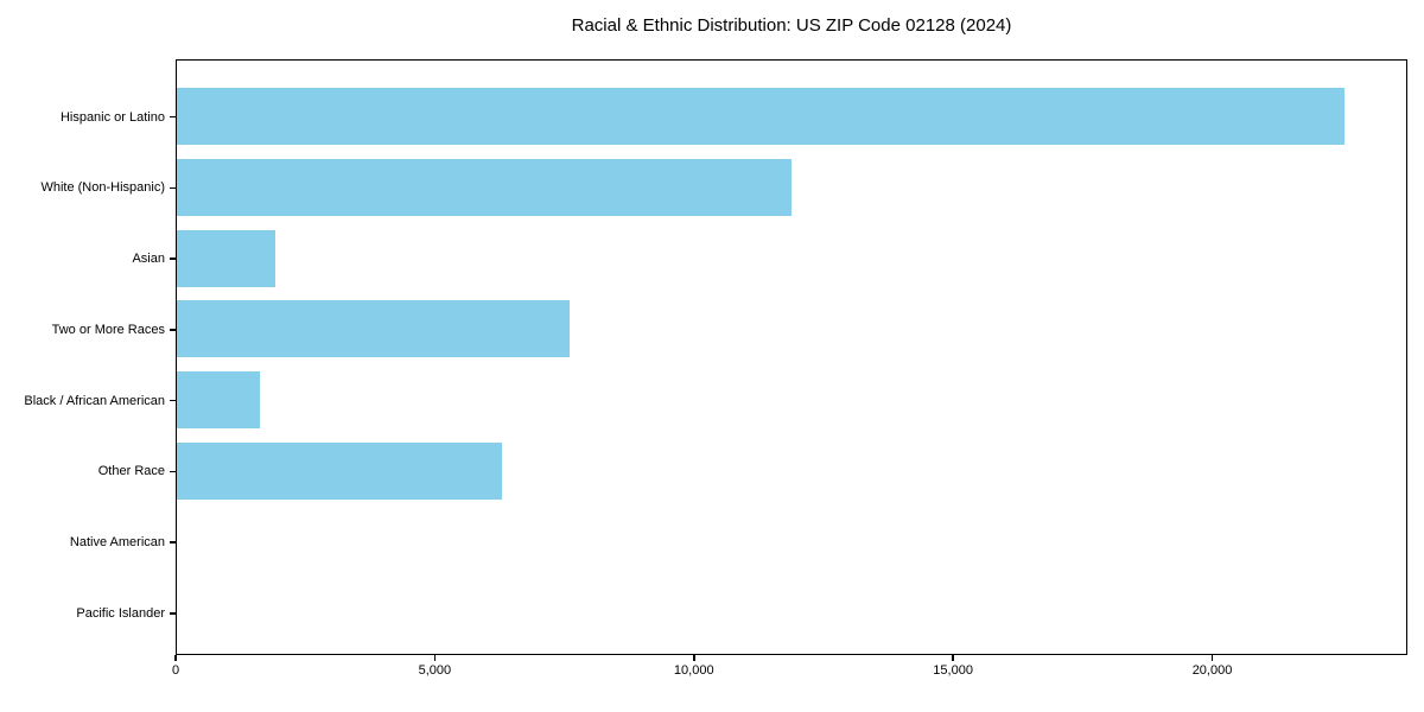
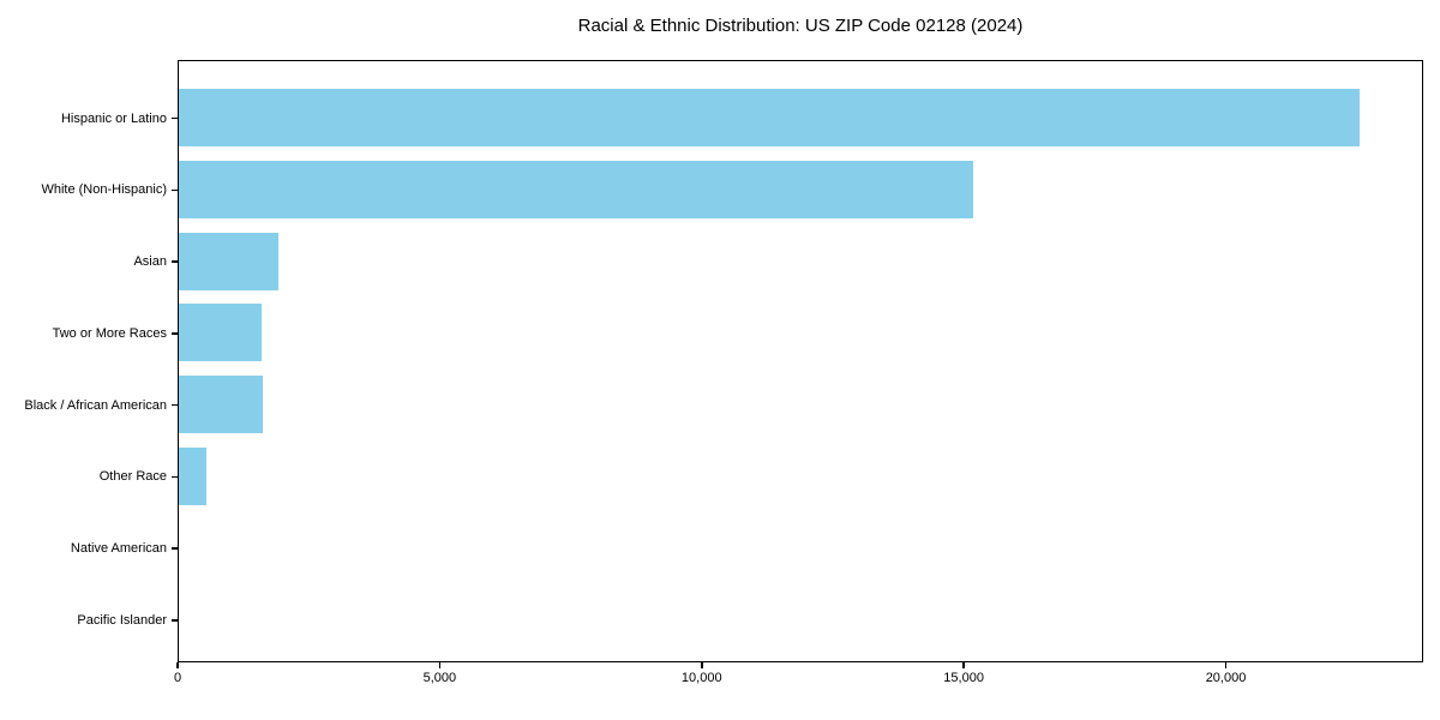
White (Non-Hispanic): 11900 -> 15200
Two or More Races: 7600 -> 1600
Other Race: 6300 -> 500
